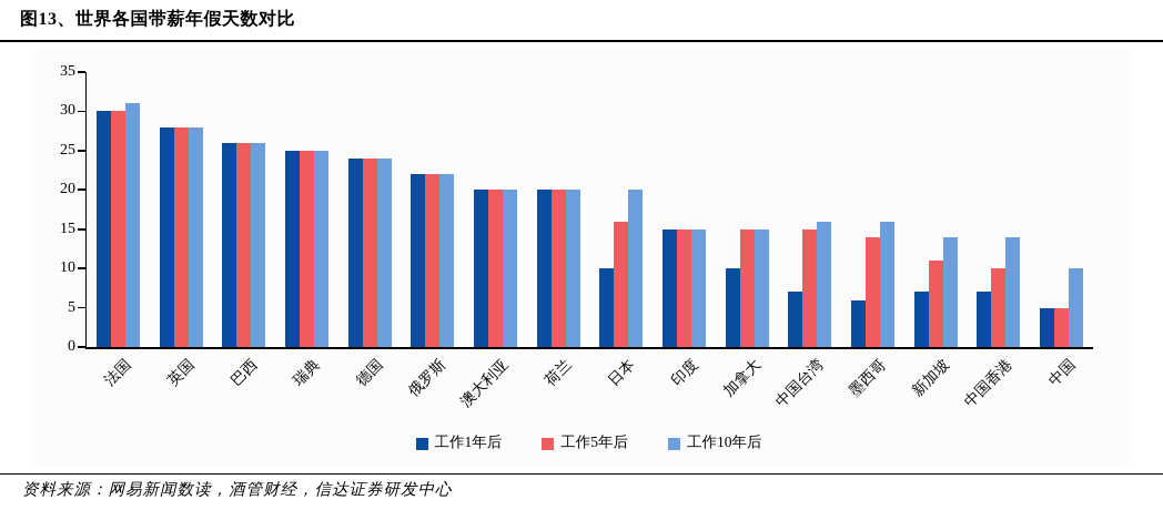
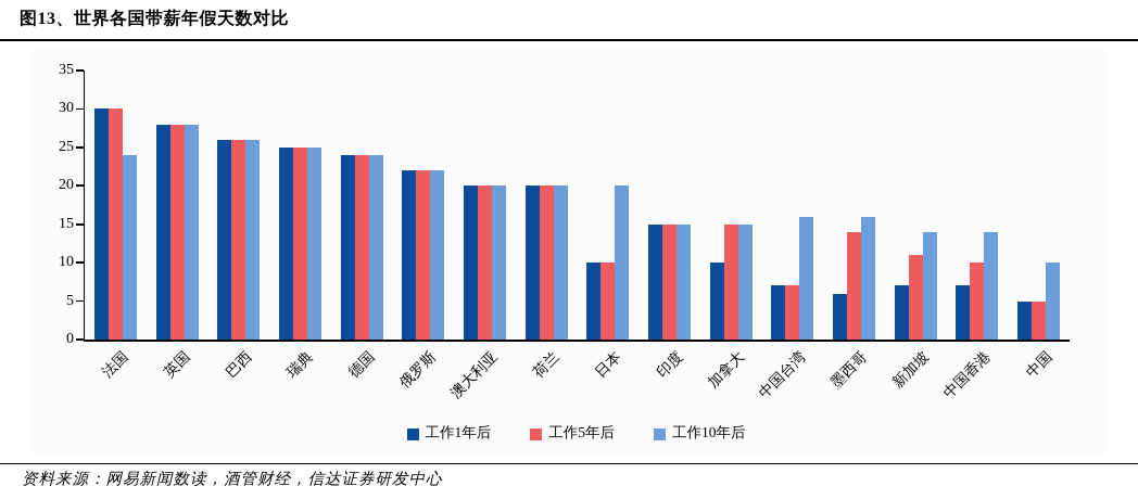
工作10年后/法国: 31 -> 24
工作5年后/日本: 16 -> 10
工作5年后/中国台湾: 15 -> 7
